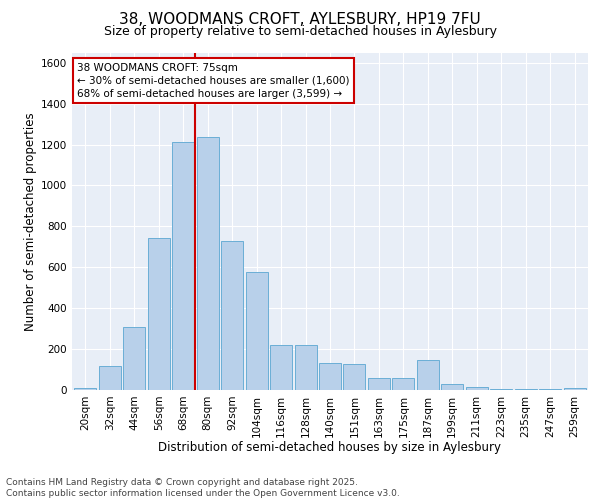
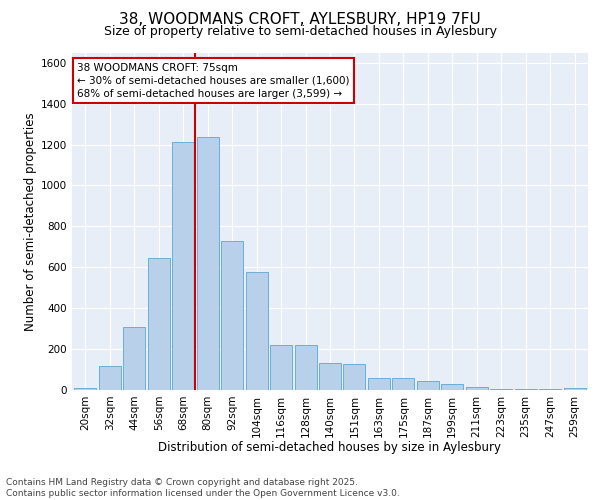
56sqm: 745 -> 645
187sqm: 145 -> 45
